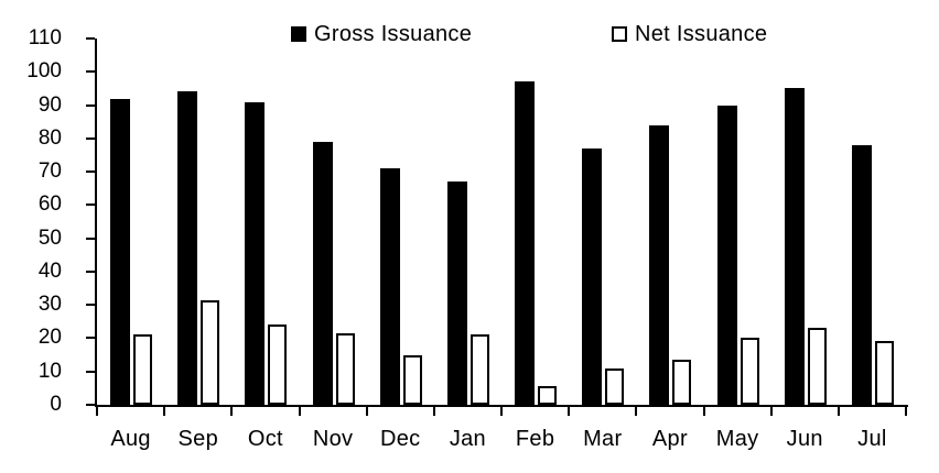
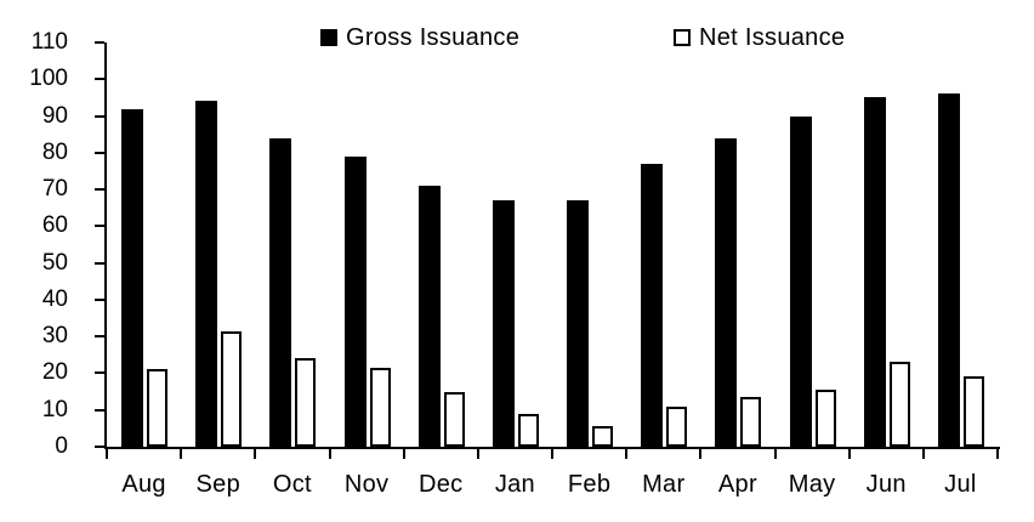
Gross Issuance/Oct: 91 -> 84
Net Issuance/Jan: 21 -> 9
Gross Issuance/Feb: 97 -> 67
Net Issuance/May: 20 -> 16
Gross Issuance/Jul: 78 -> 96
